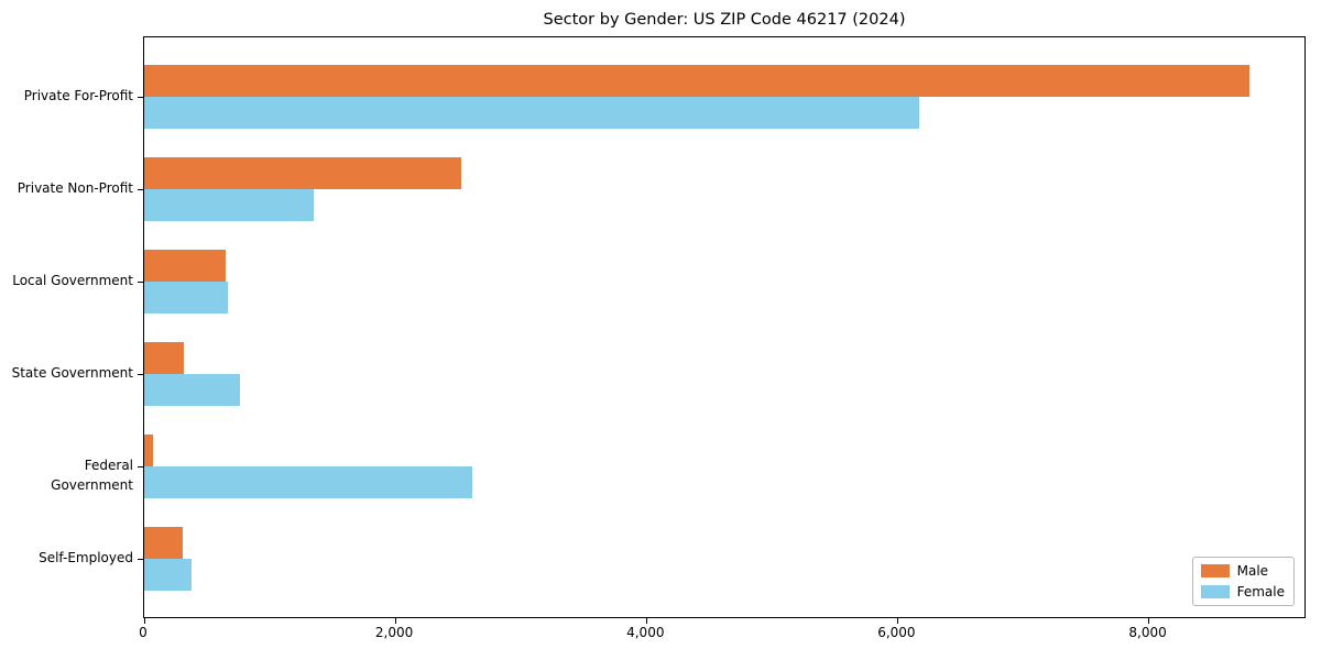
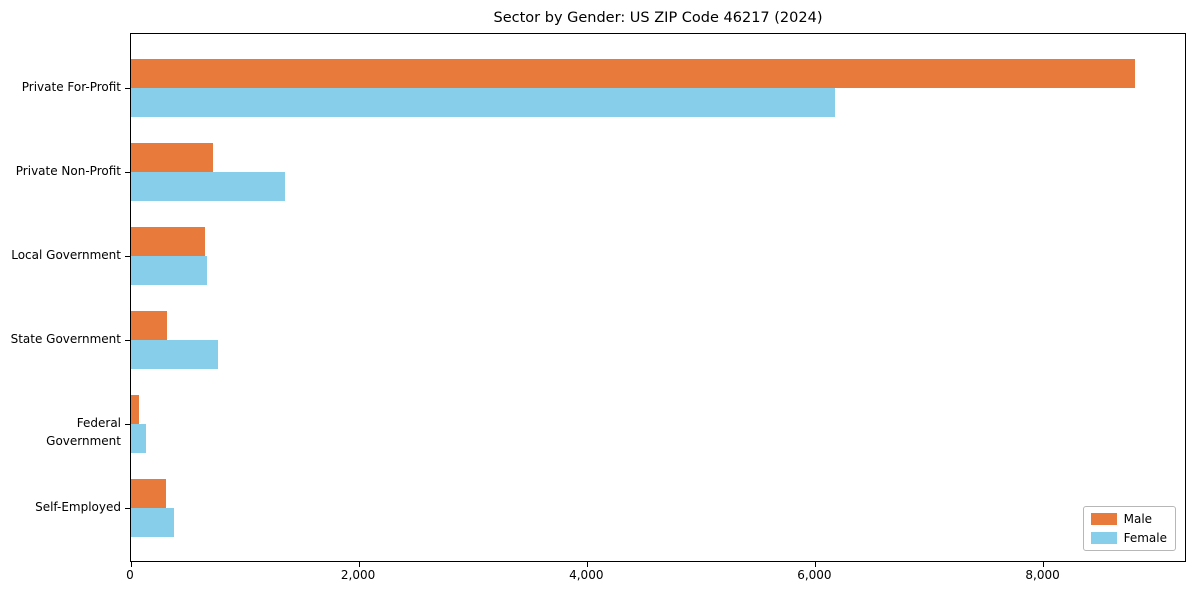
Male/Private Non-Profit: 2520 -> 720
Female/Federal Government: 2610 -> 140
